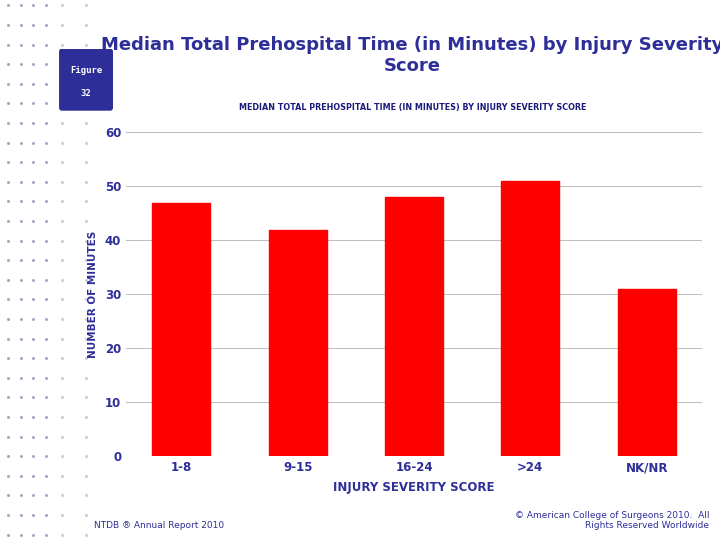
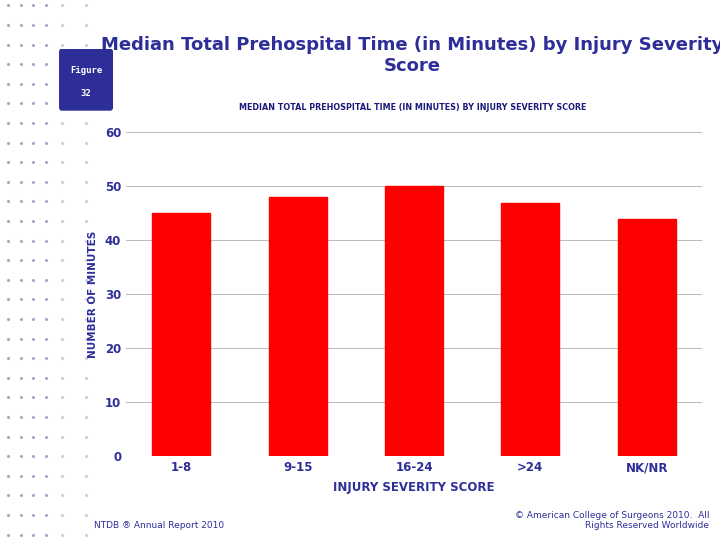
1-8: 47 -> 45
9-15: 42 -> 48
16-24: 48 -> 50
>24: 51 -> 47
NK/NR: 31 -> 44
